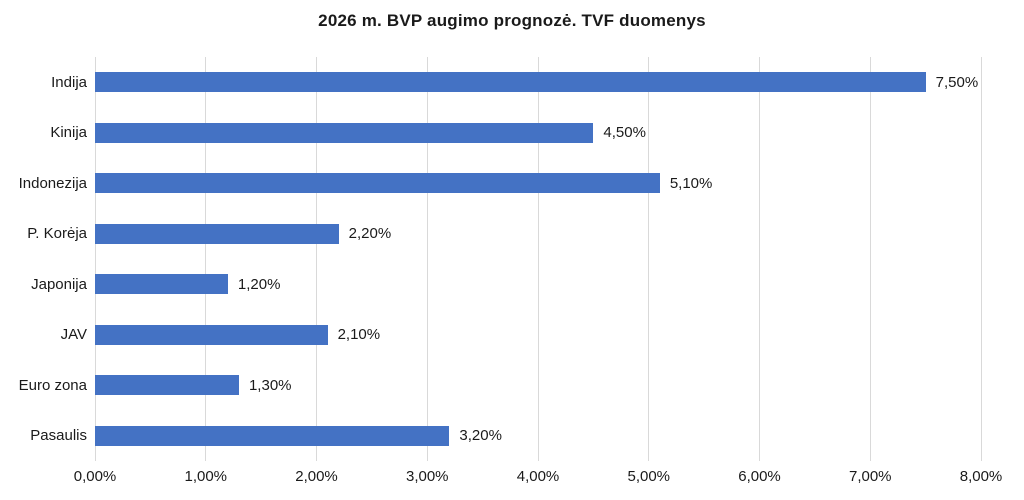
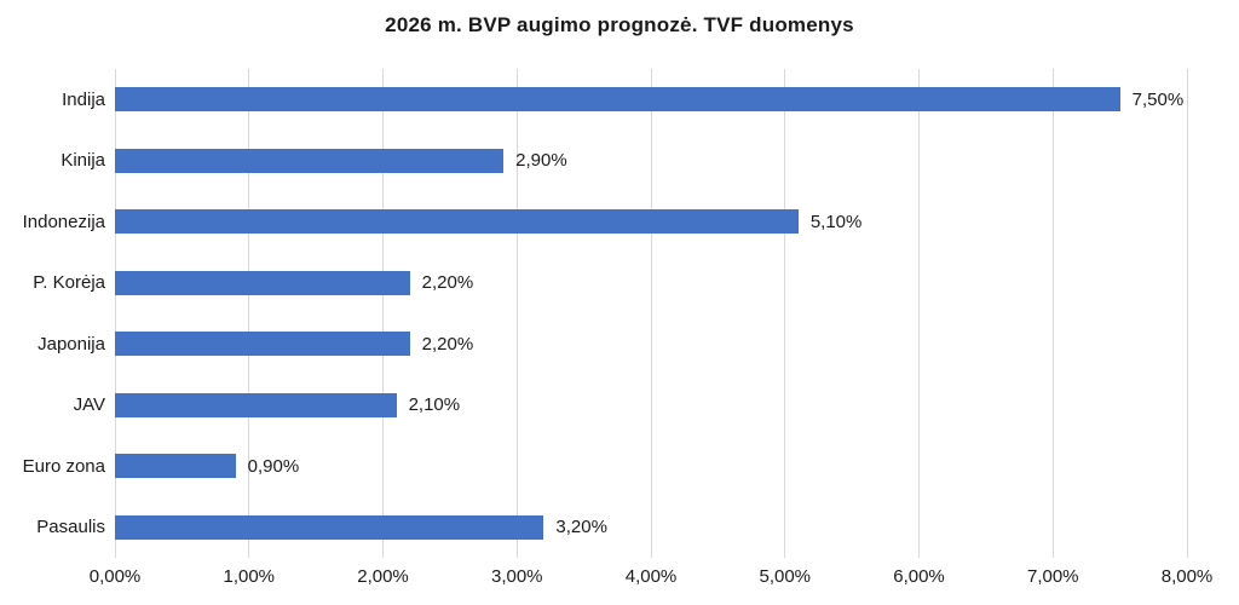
Kinija: 4,50% -> 2,90%
Japonija: 1,20% -> 2,20%
Euro zona: 1,30% -> 0,90%
